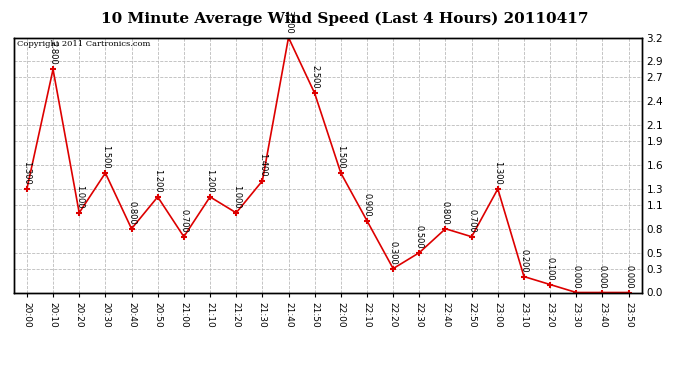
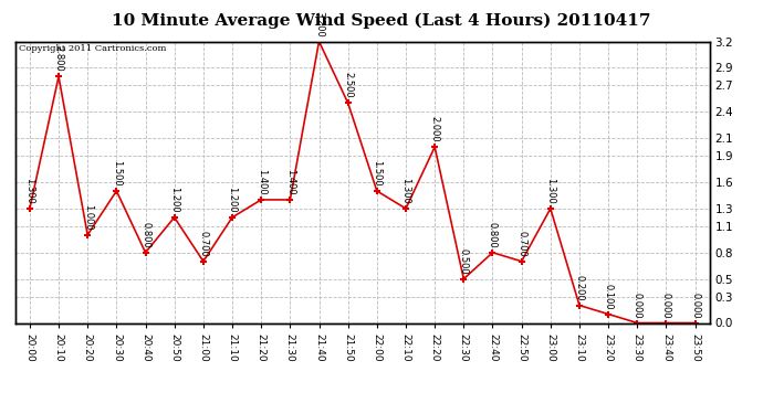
21:20: 1.000 -> 1.400
22:10: 0.900 -> 1.300
22:20: 0.300 -> 2.000
